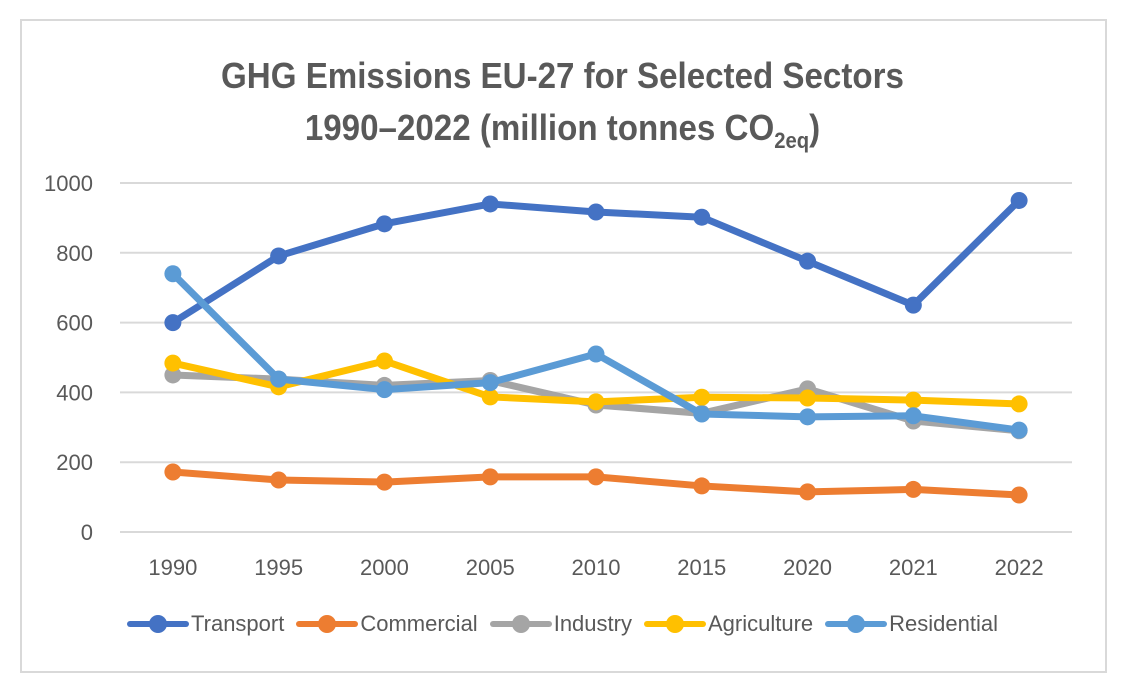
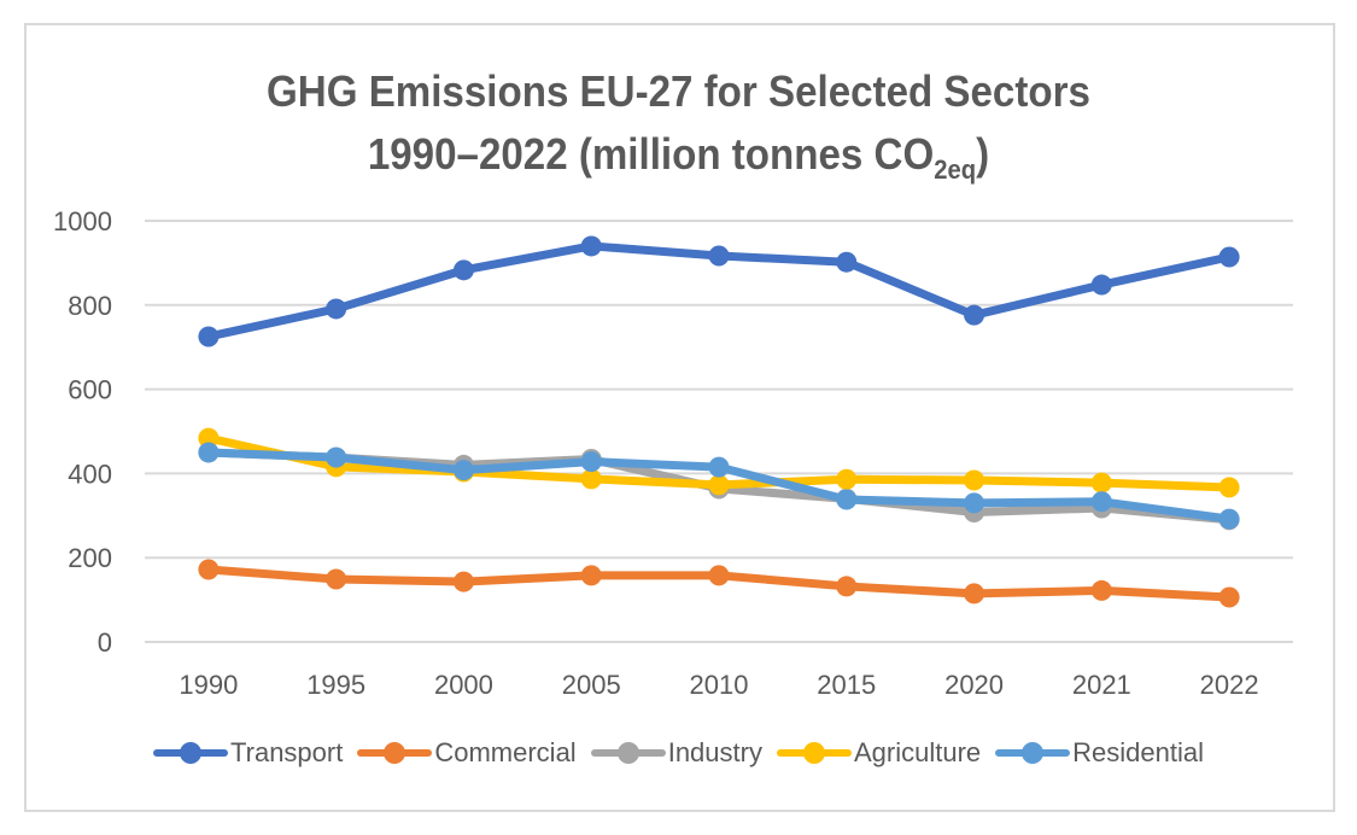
Transport/1990: 600 -> 720
Residential/1990: 740 -> 450
Agriculture/2000: 490 -> 400
Residential/2010: 510 -> 420
Industry/2020: 410 -> 310
Transport/2021: 650 -> 850
Transport/2022: 950 -> 910
